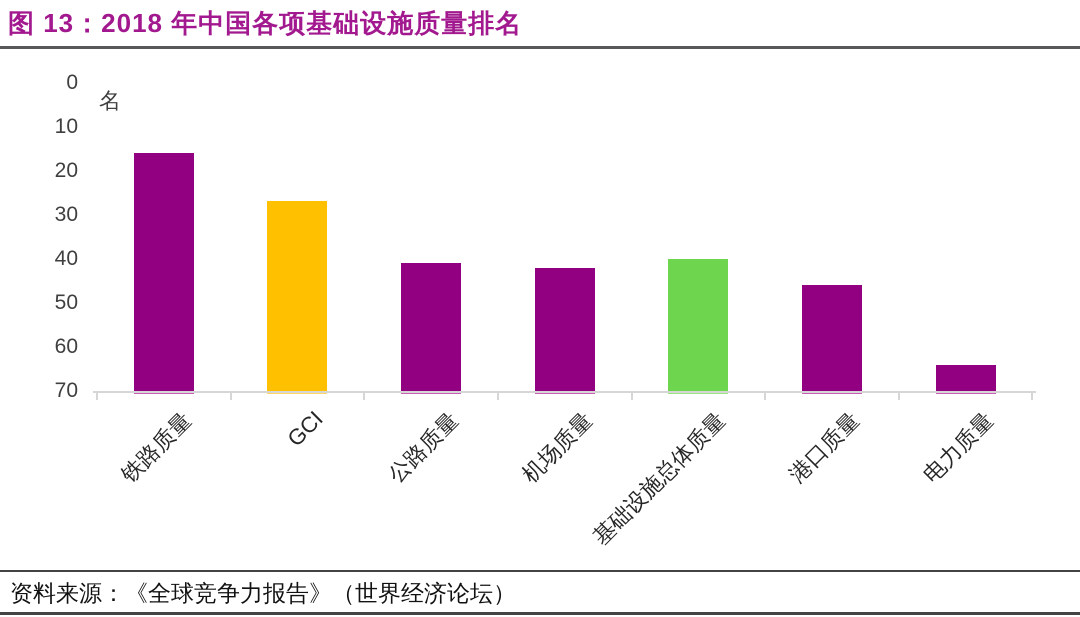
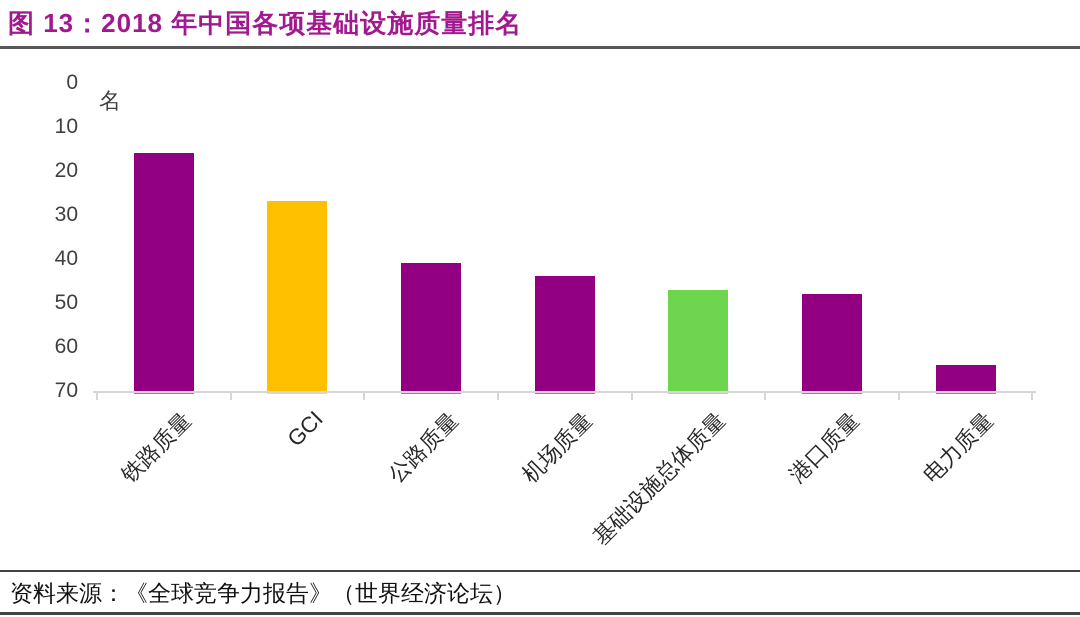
机场质量: 42 -> 44
基础设施总体质量: 40 -> 47
港口质量: 46 -> 48
